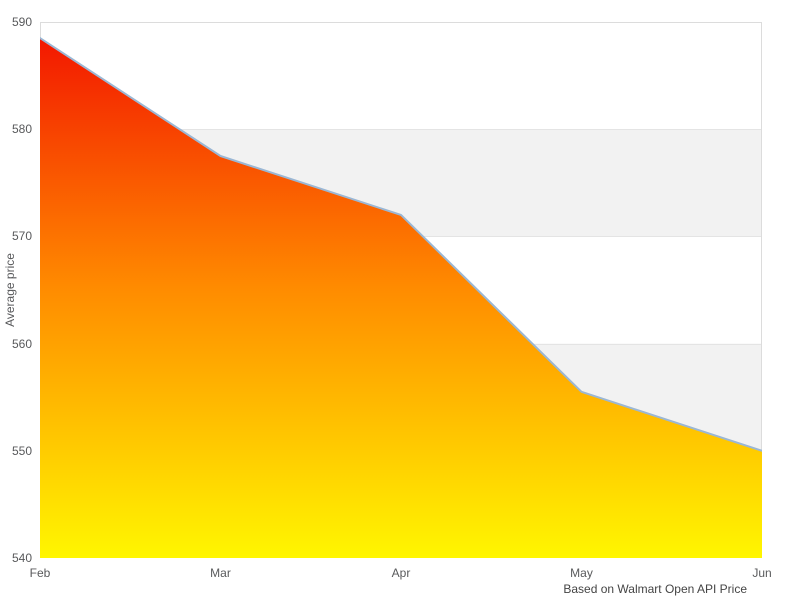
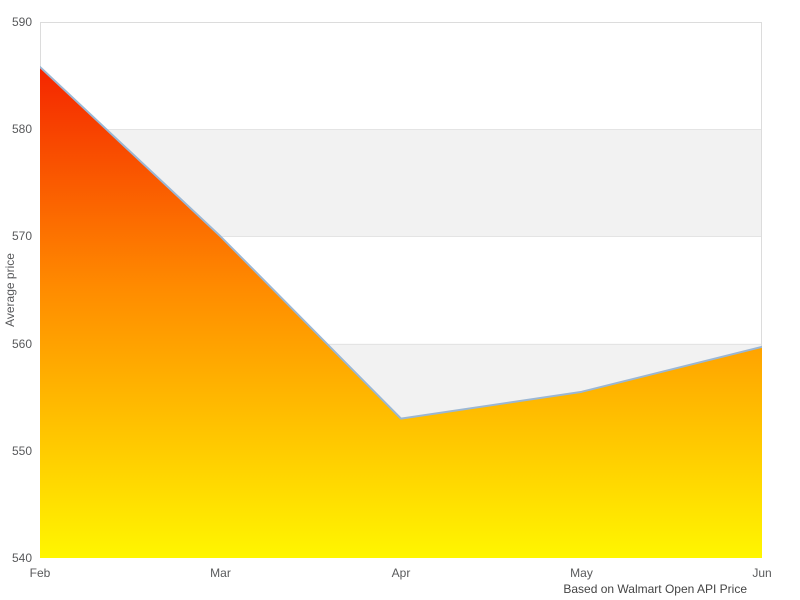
Feb: 588.5 -> 585.8
Mar: 577.5 -> 570.0
Apr: 572.0 -> 553.0
Jun: 550.0 -> 559.7
